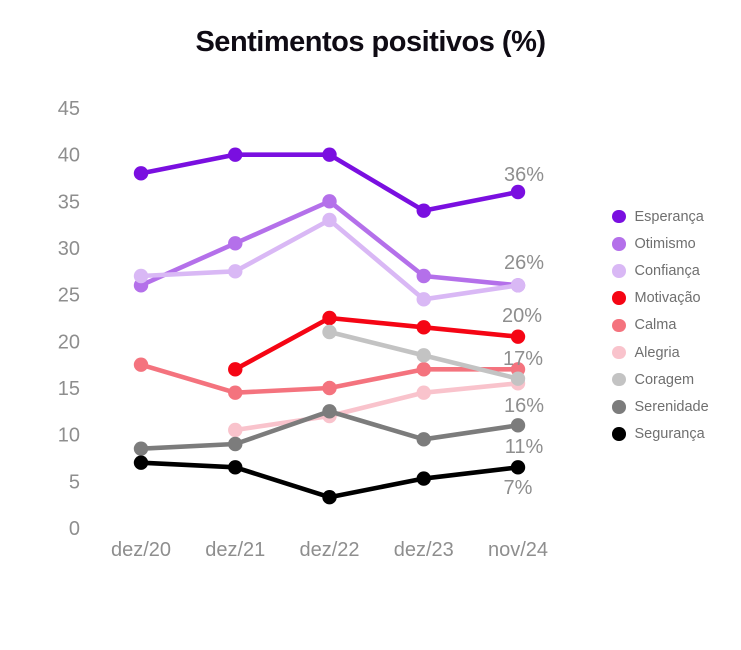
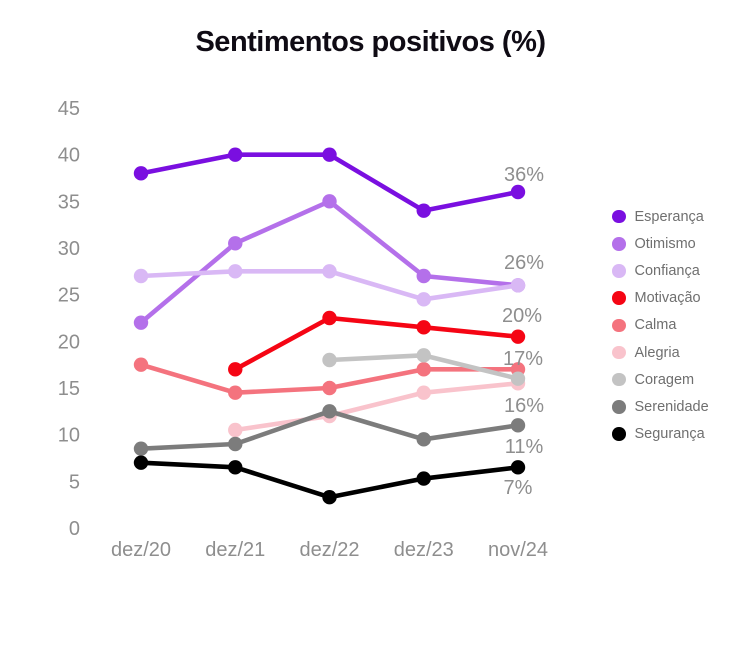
Otimismo/dez/20: 26 -> 22
Confiança/dez/22: 33 -> 28
Coragem/dez/22: 21 -> 18
